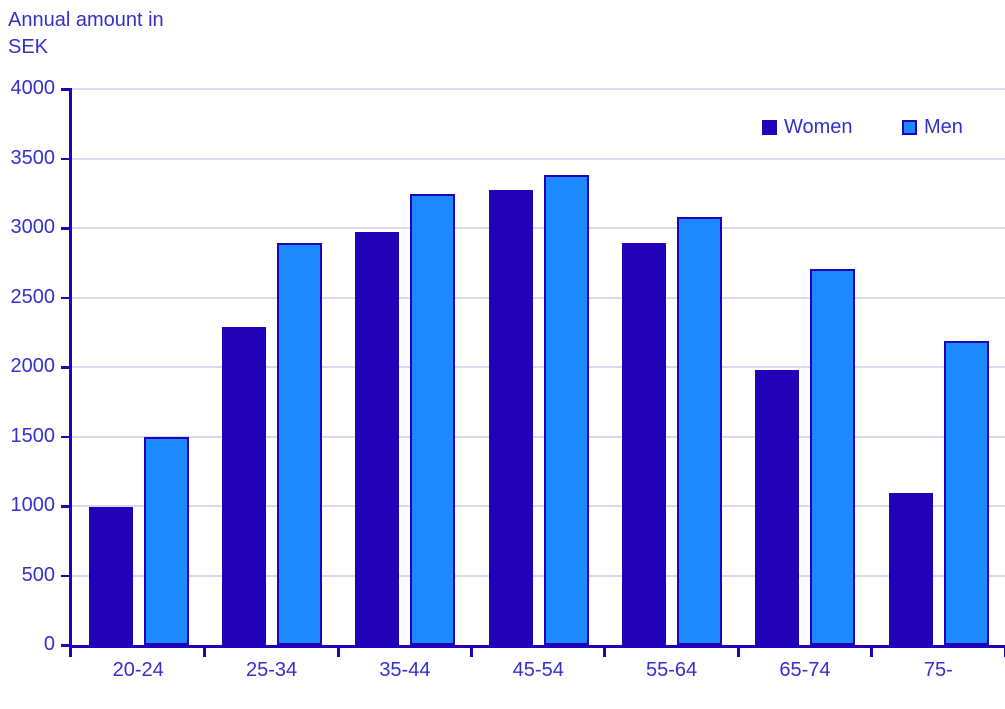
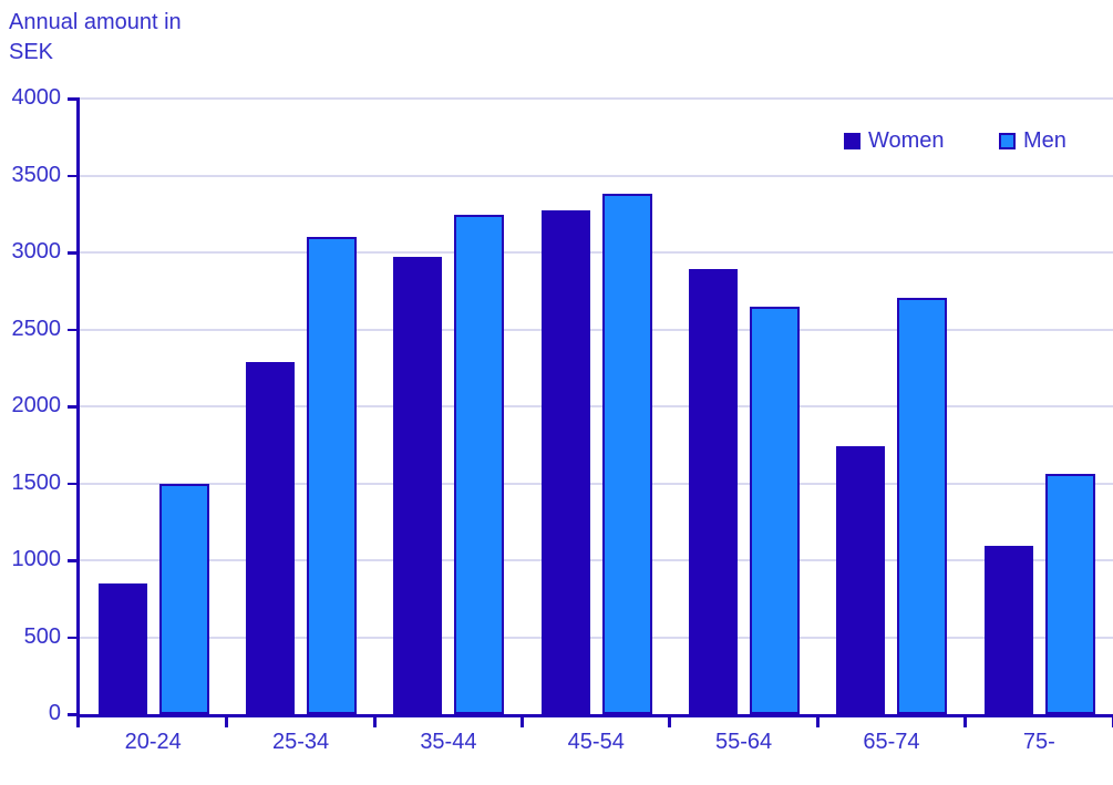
Women/20-24: 990 -> 850
Men/25-34: 2890 -> 3100
Men/55-64: 3080 -> 2650
Women/65-74: 1980 -> 1740
Men/75-: 2180 -> 1560
